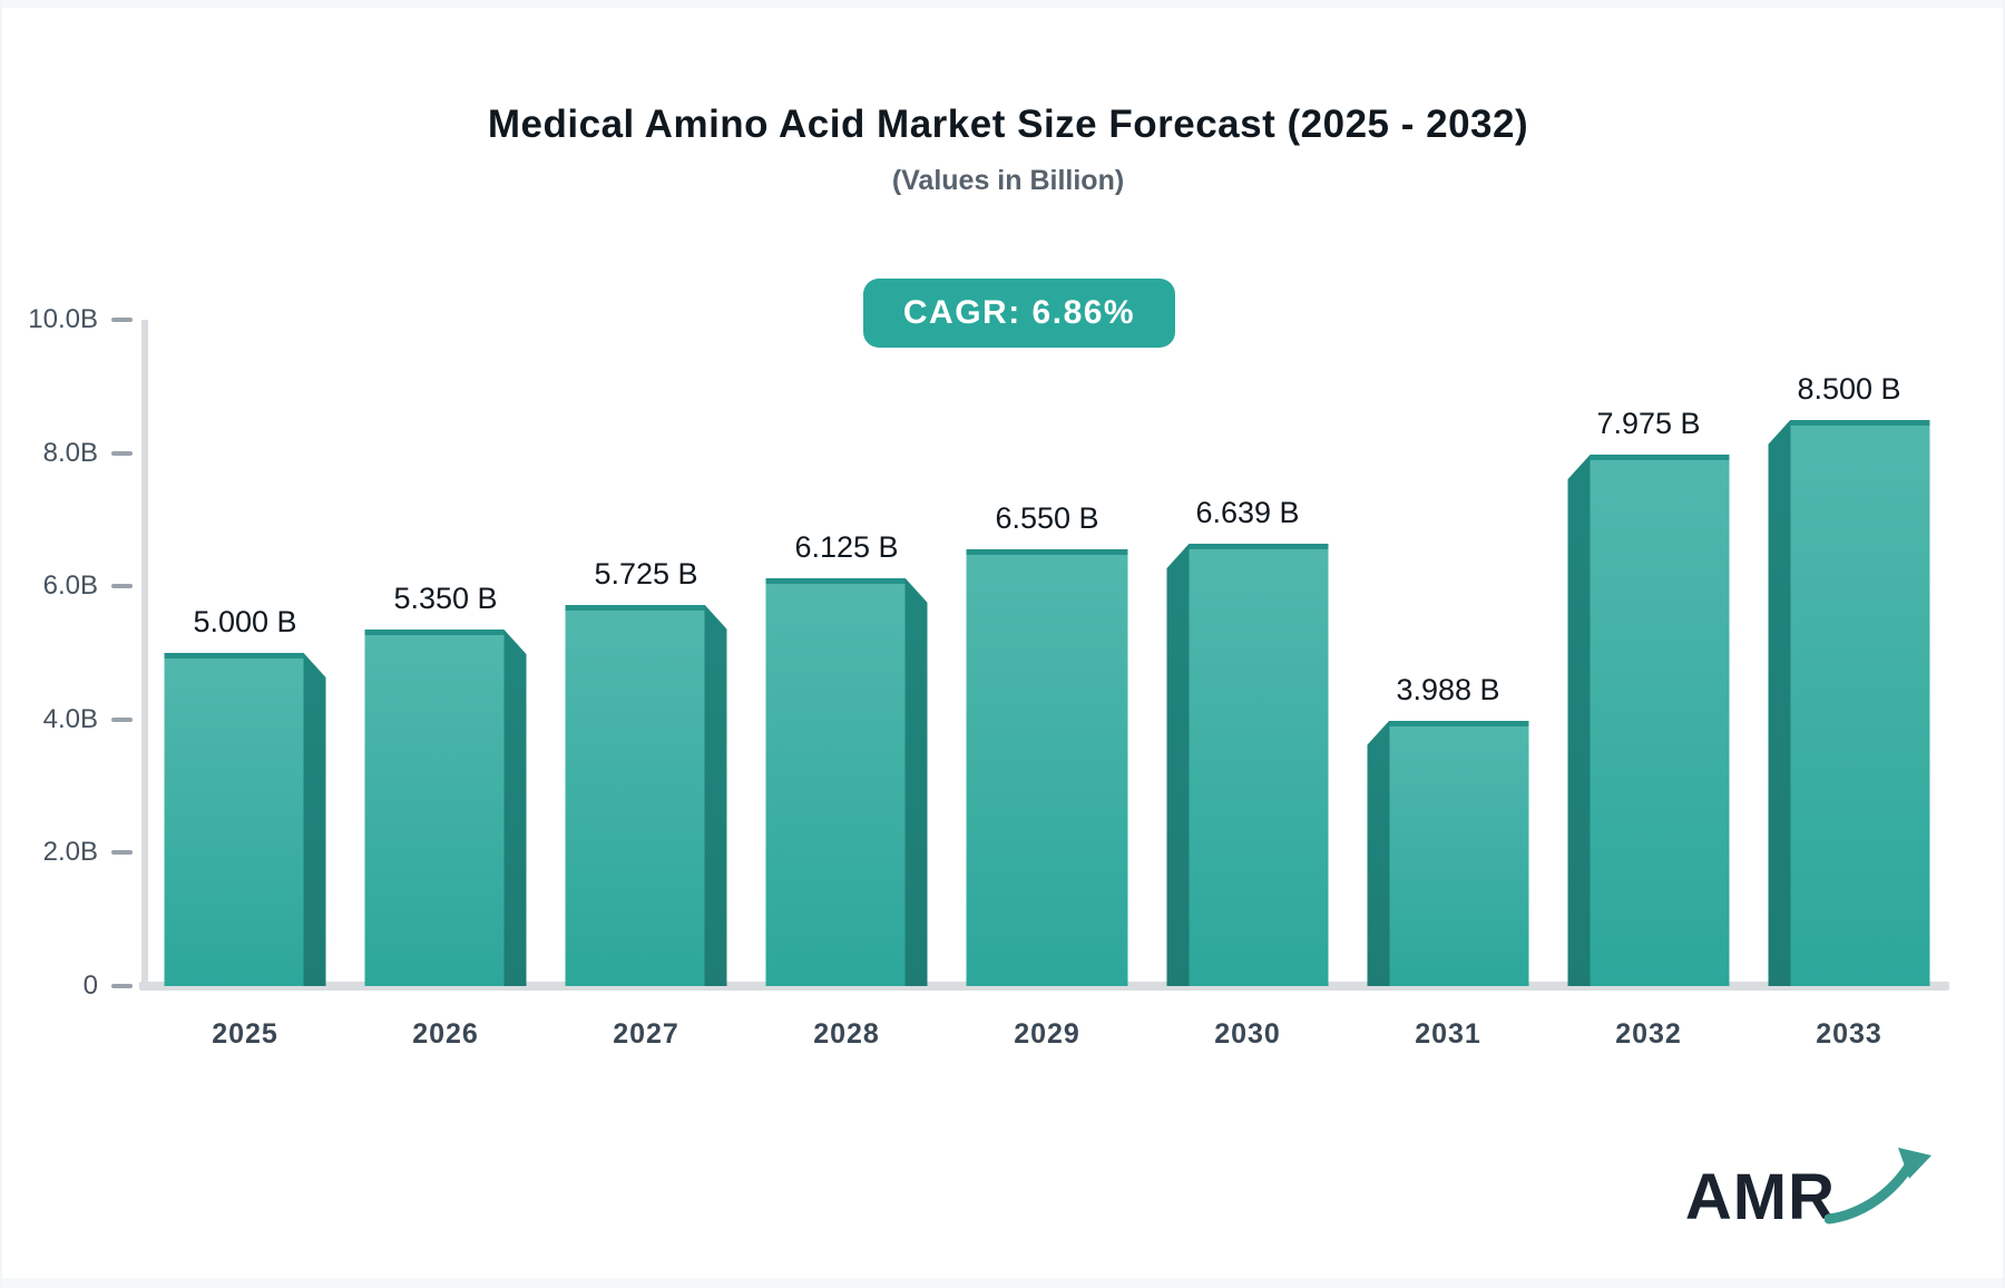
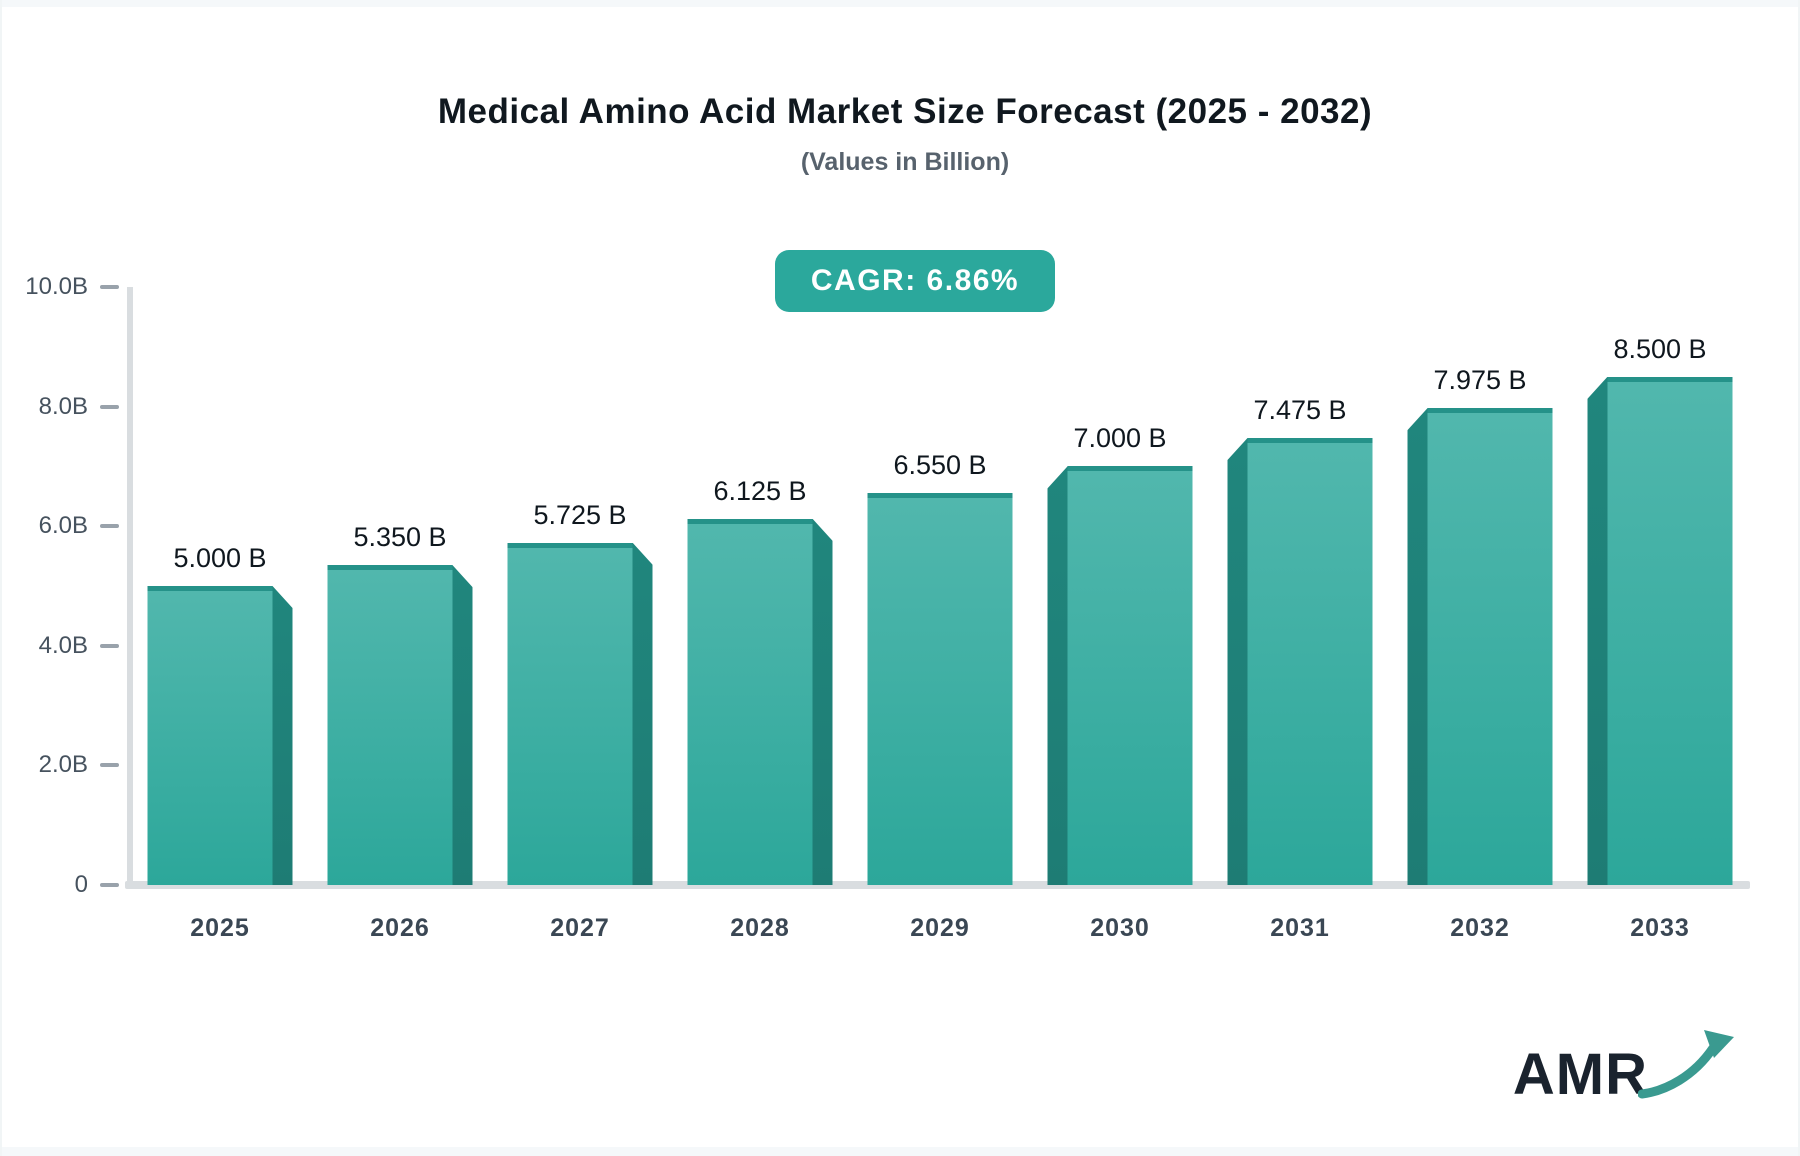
2030: 6.639 -> 7.000
2031: 3.988 -> 7.475
